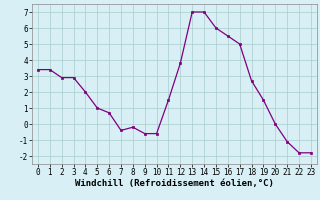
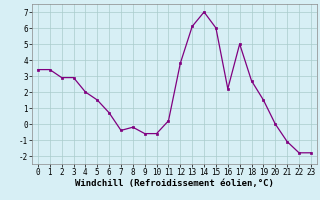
5: 1.0 -> 1.5
11: 1.5 -> 0.2
13: 7.0 -> 6.1
16: 5.5 -> 2.2
